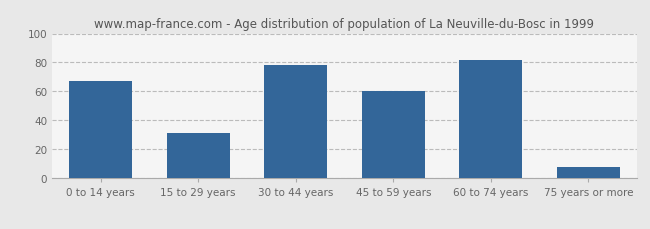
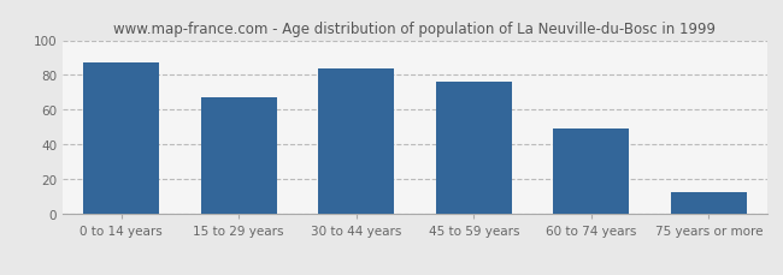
0 to 14 years: 67 -> 87
15 to 29 years: 31 -> 67
30 to 44 years: 78 -> 84
45 to 59 years: 60 -> 76
60 to 74 years: 82 -> 49
75 years or more: 8 -> 13
